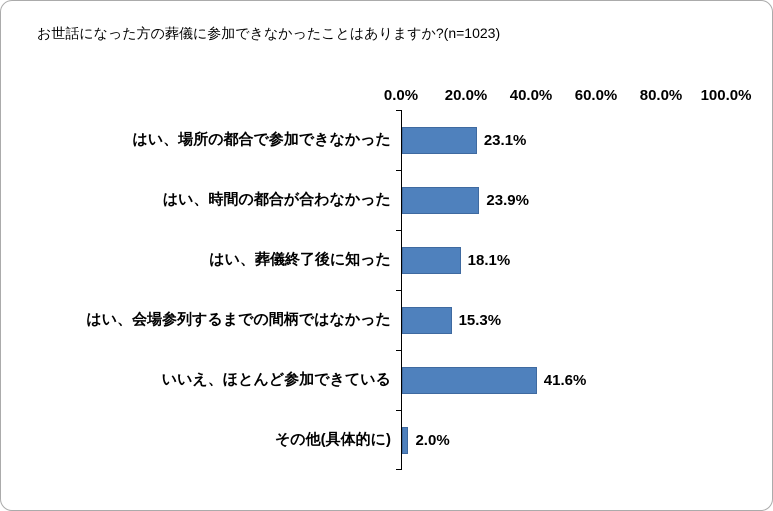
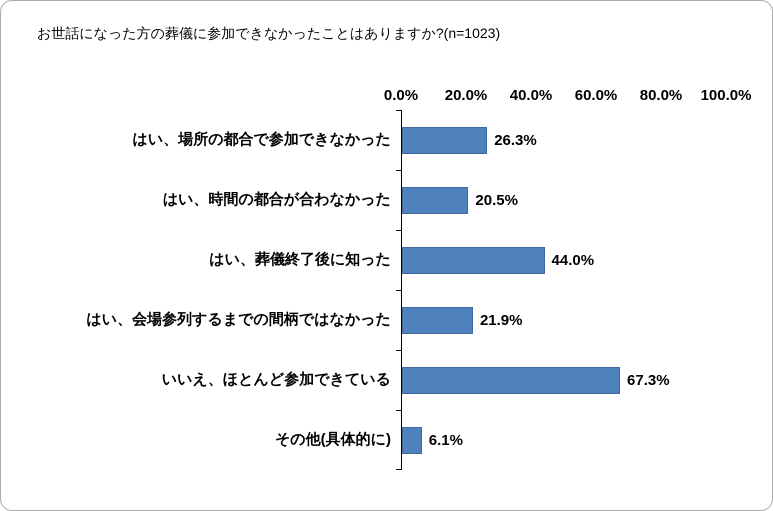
はい、場所の都合で参加できなかった: 23.1% -> 26.3%
はい、時間の都合が合わなかった: 23.9% -> 20.5%
はい、葬儀終了後に知った: 18.1% -> 44.0%
はい、会場参列するまでの間柄ではなかった: 15.3% -> 21.9%
いいえ、ほとんど参加できている: 41.6% -> 67.3%
その他(具体的に): 2.0% -> 6.1%
